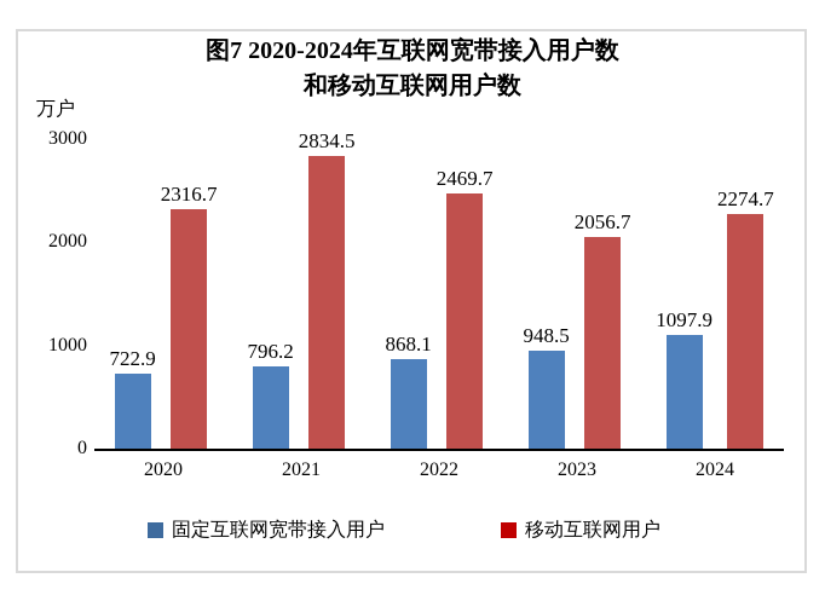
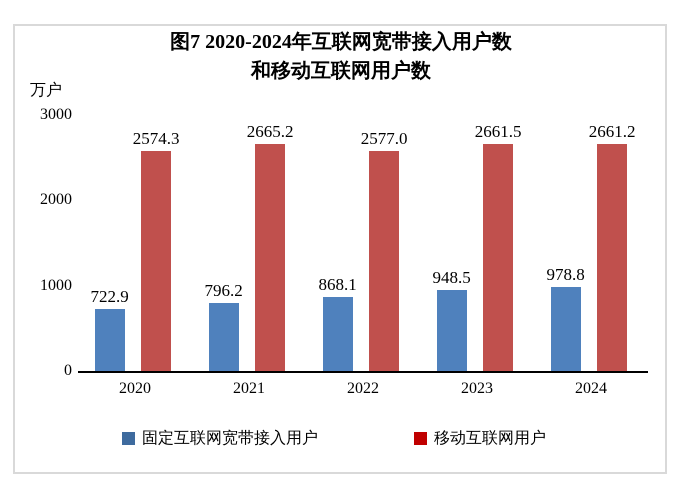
移动互联网用户/2020: 2316.7 -> 2574.3
移动互联网用户/2021: 2834.5 -> 2665.2
移动互联网用户/2022: 2469.7 -> 2577.0
移动互联网用户/2023: 2056.7 -> 2661.5
固定互联网宽带接入用户/2024: 1097.9 -> 978.8
移动互联网用户/2024: 2274.7 -> 2661.2
